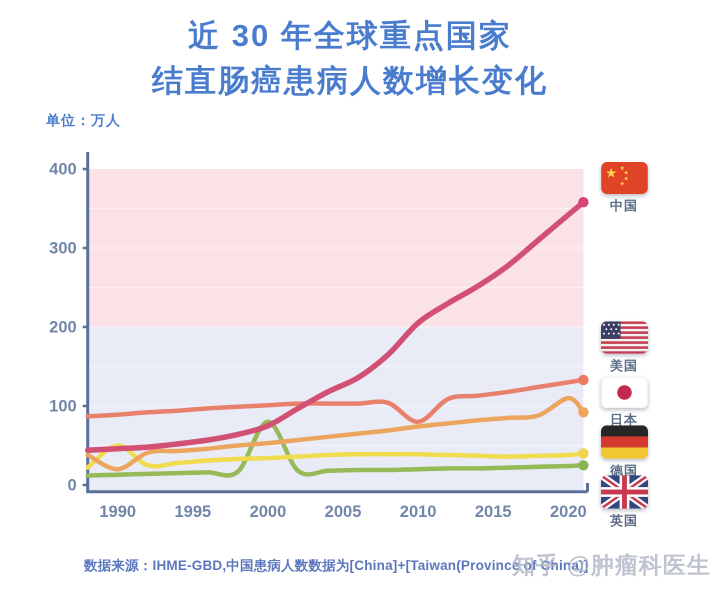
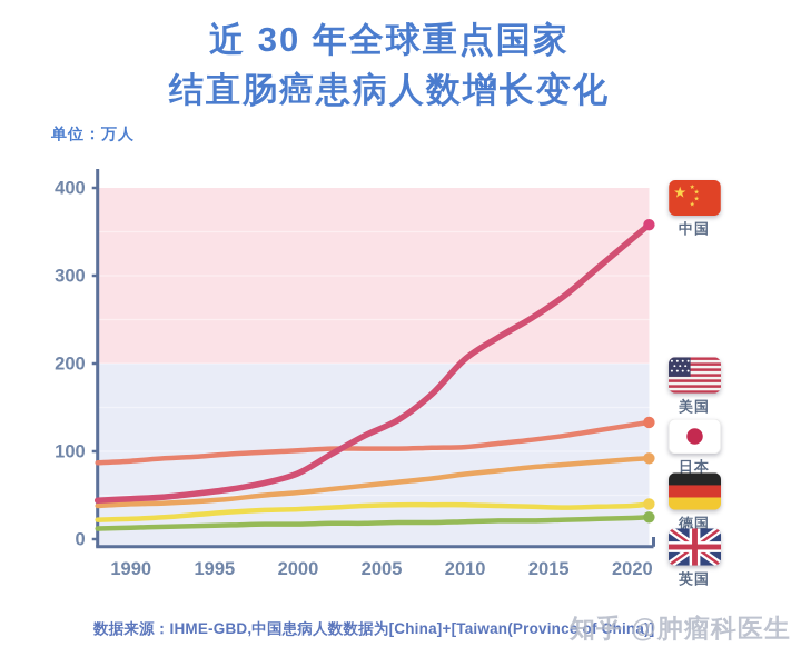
日本/1990: 20 -> 40
德国/1990: 50 -> 20
英国/2000: 80 -> 20
美国/2010: 80 -> 100
日本/2020: 110 -> 90
